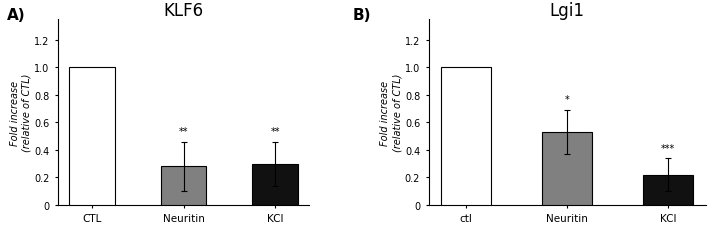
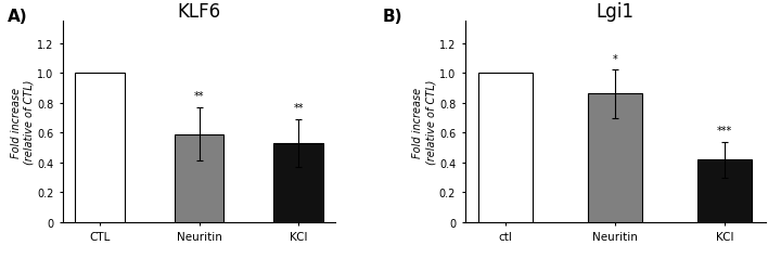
KLF6/Neuritin: 0.28 -> 0.59
KLF6/KCl: 0.30 -> 0.53
Lgi1/Neuritin: 0.53 -> 0.86
Lgi1/KCl: 0.22 -> 0.42
